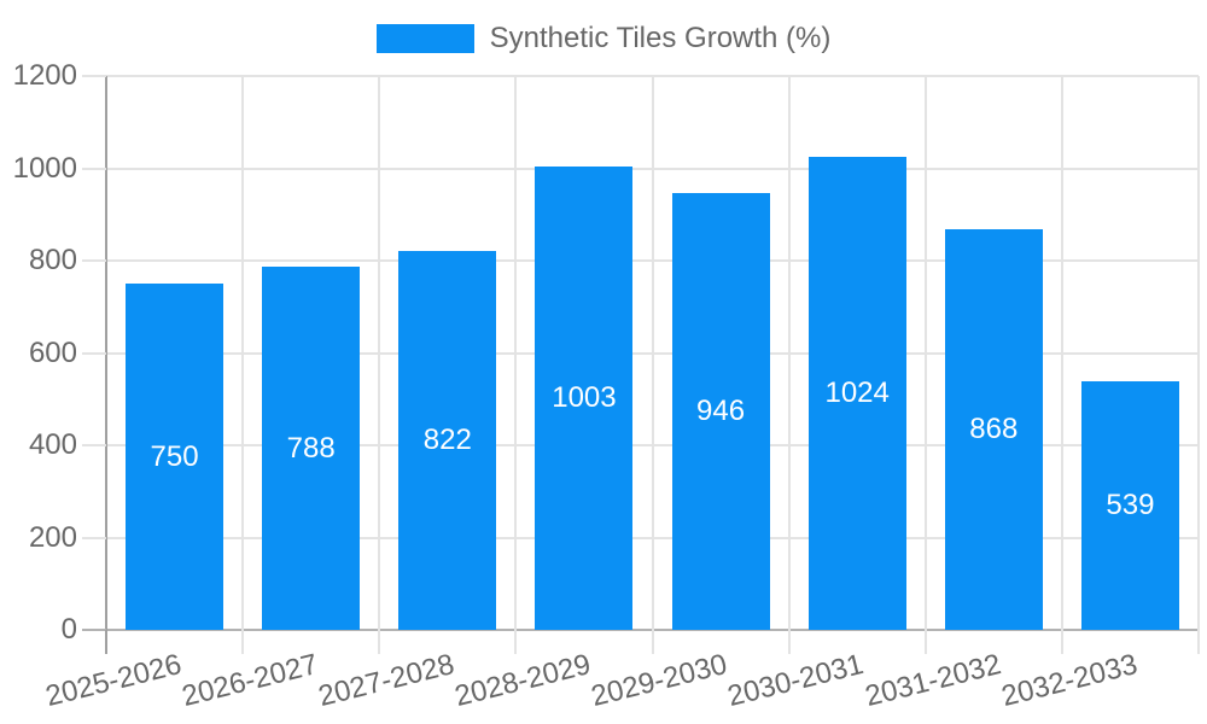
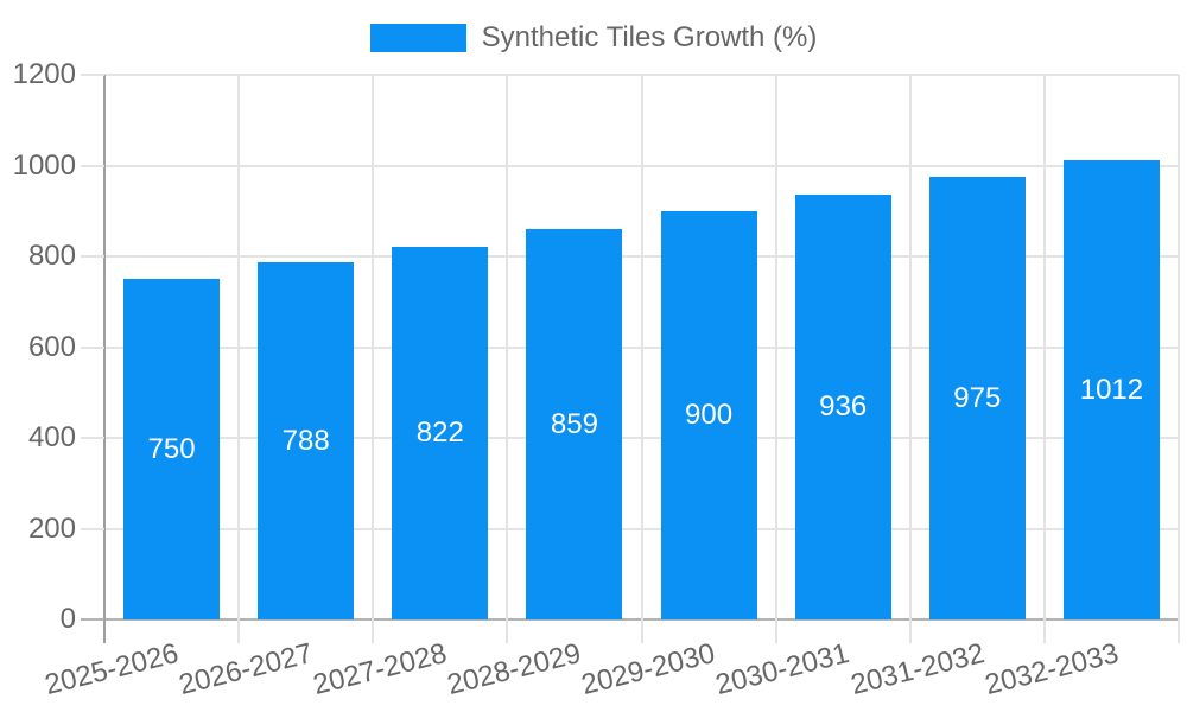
2028-2029: 1003 -> 859
2029-2030: 946 -> 900
2030-2031: 1024 -> 936
2031-2032: 868 -> 975
2032-2033: 539 -> 1012
